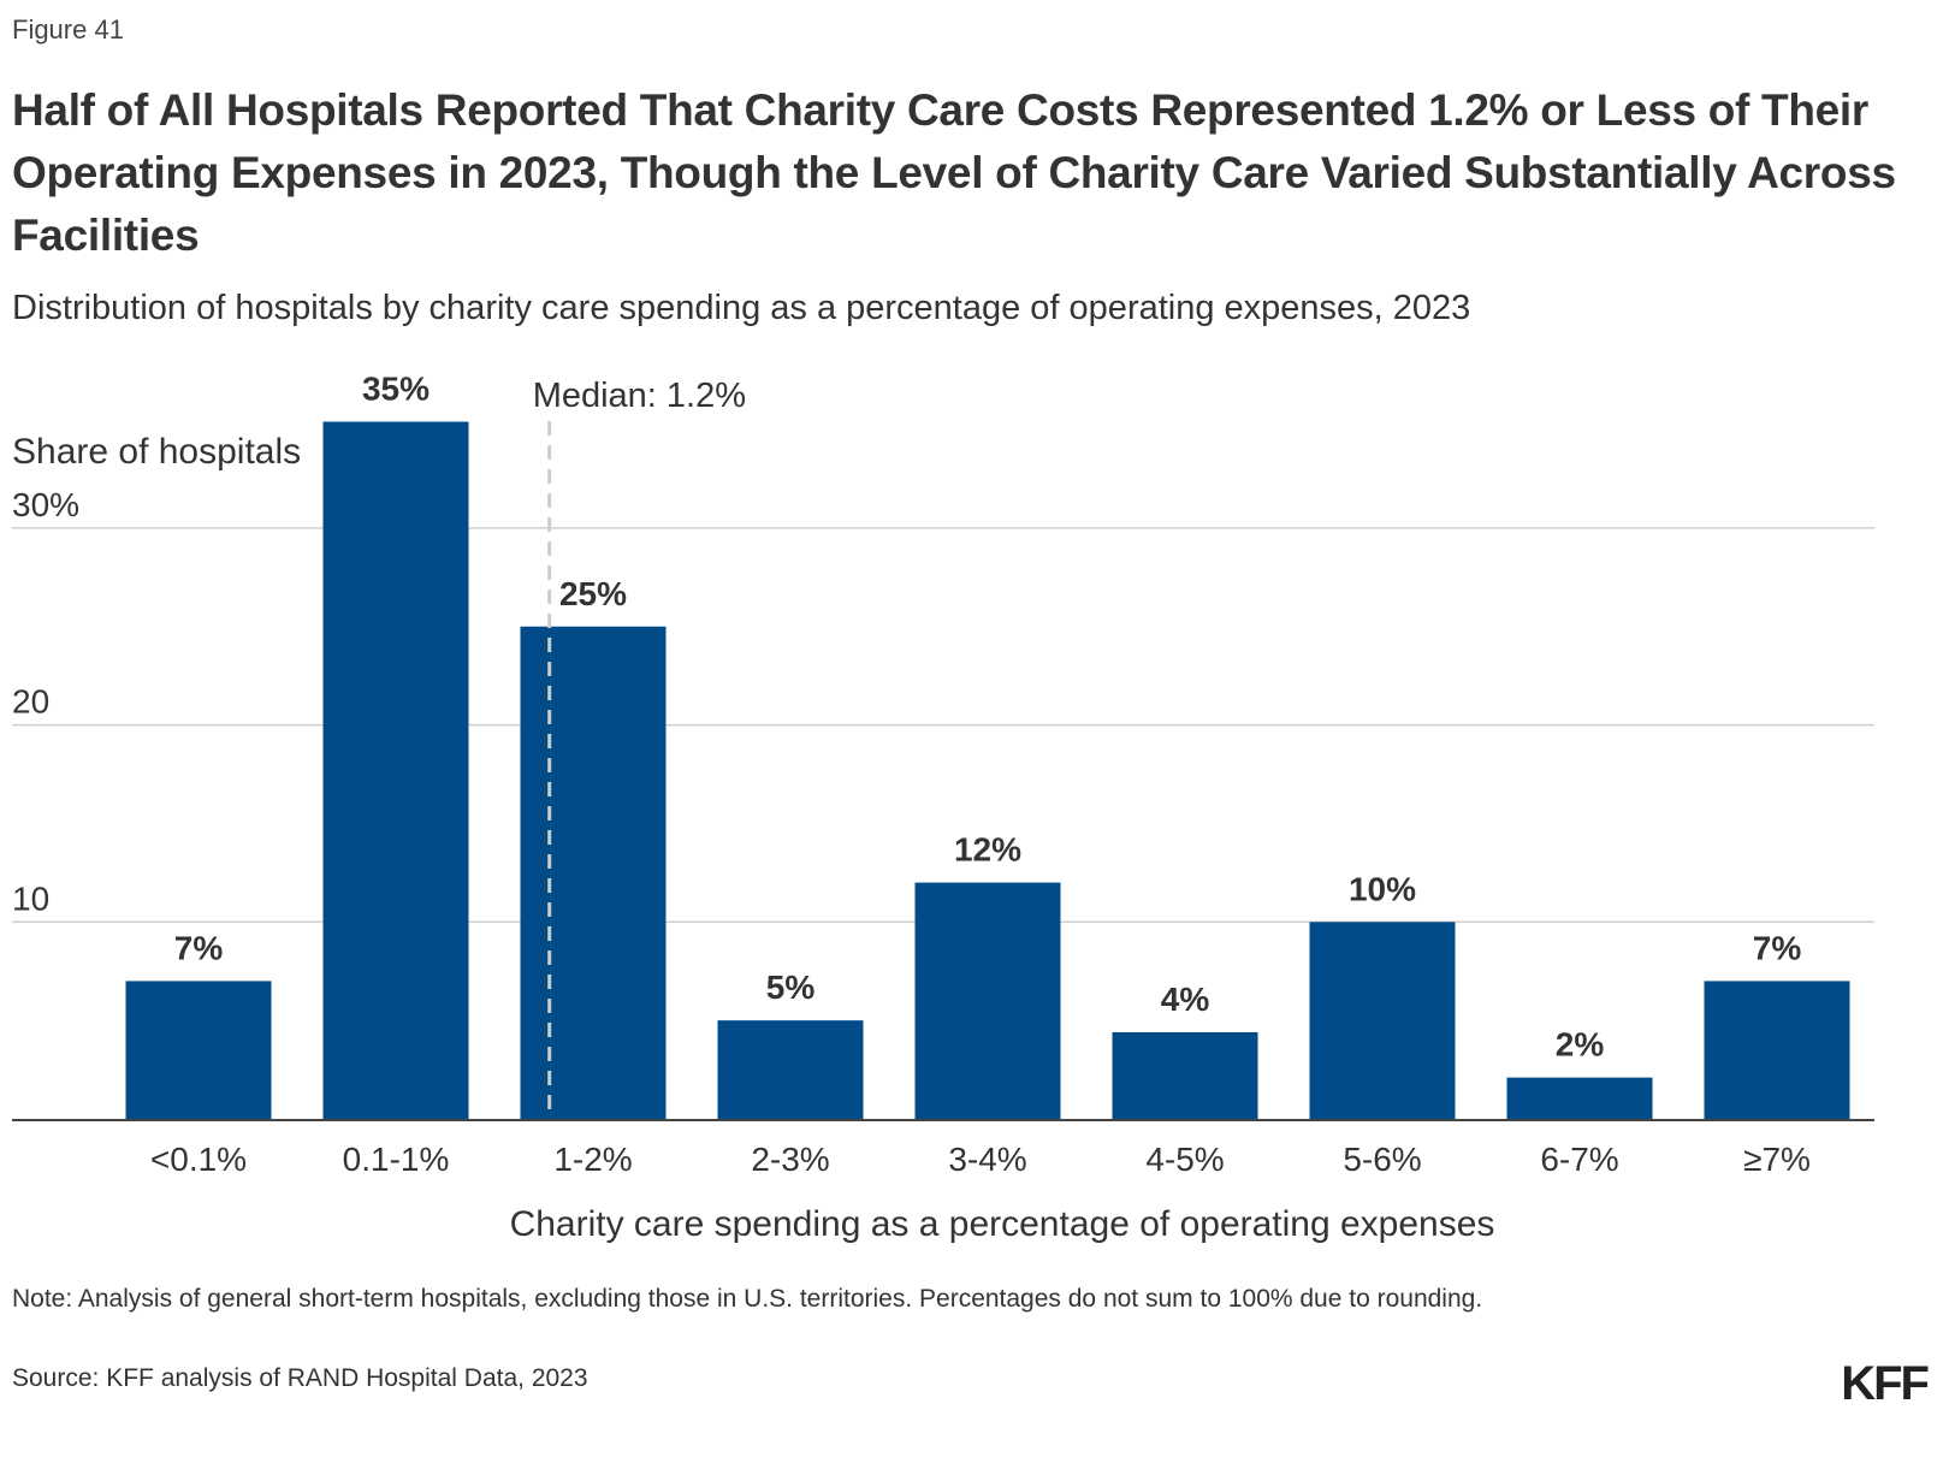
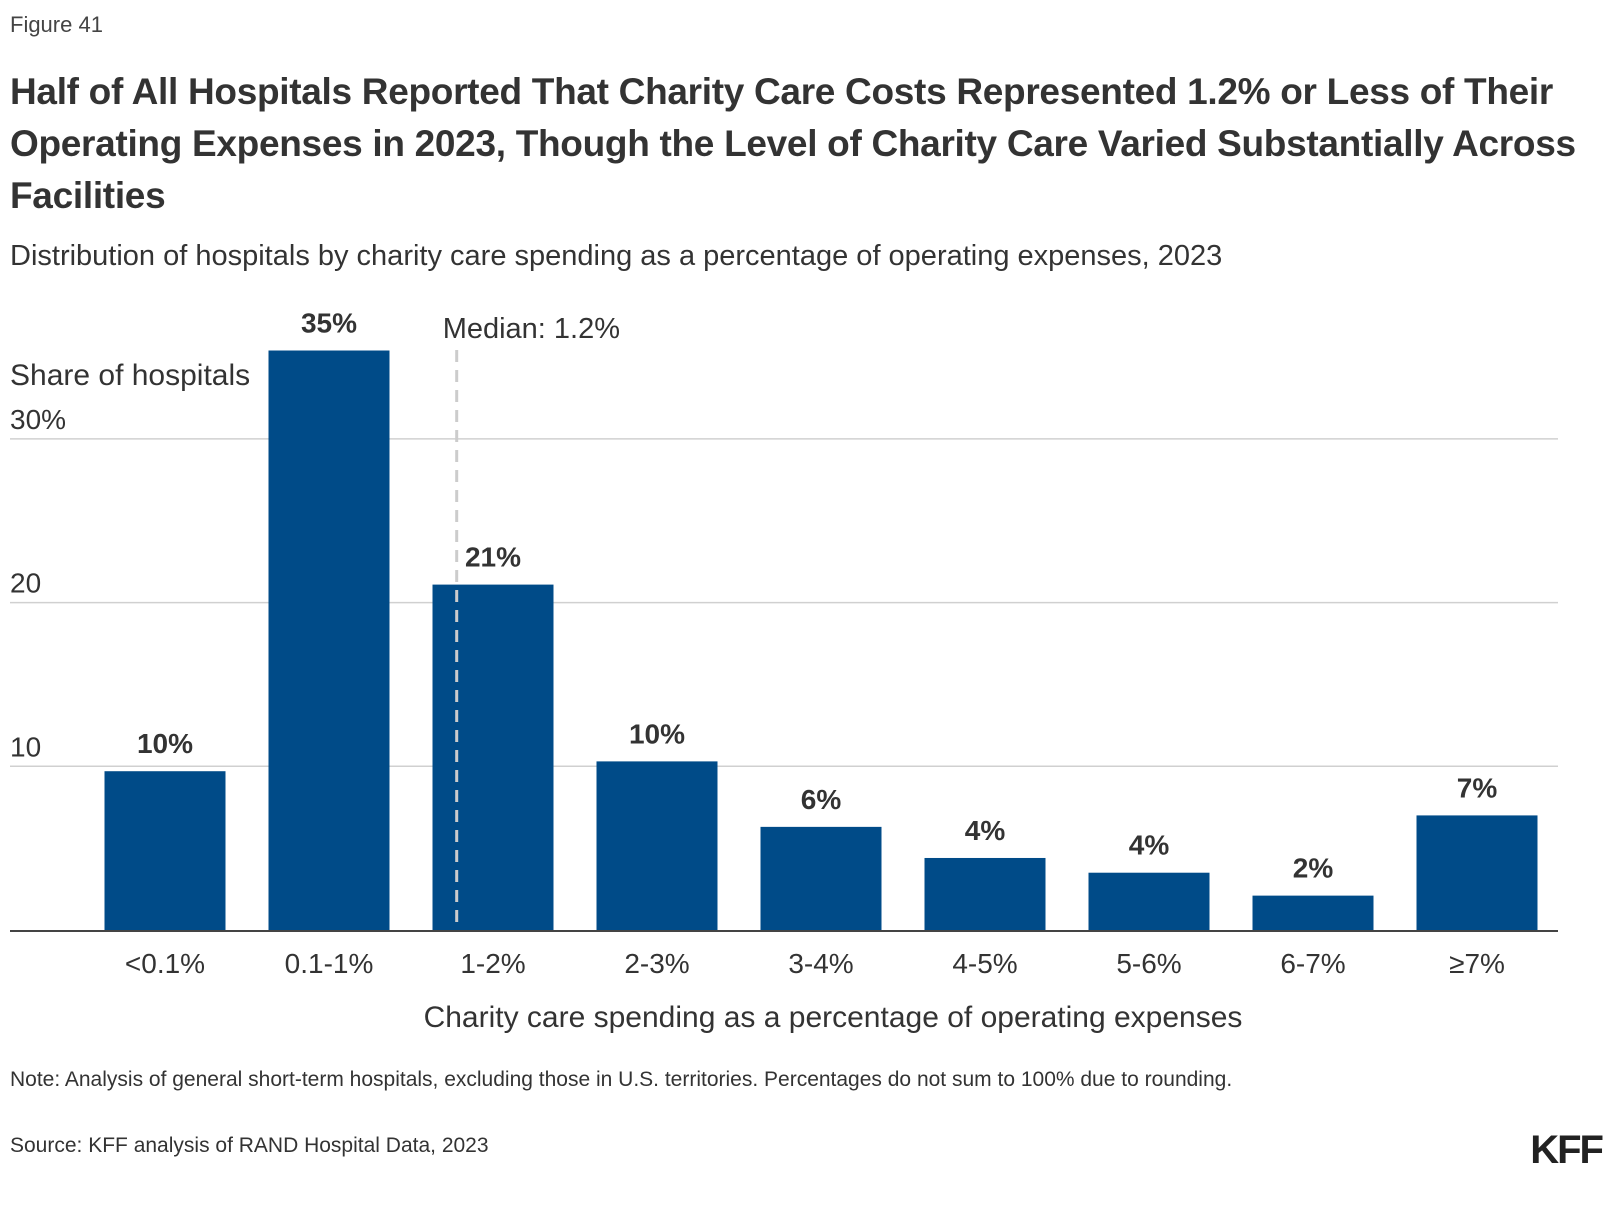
<0.1%: 7% -> 10%
1-2%: 25% -> 21%
2-3%: 5% -> 10%
3-4%: 12% -> 6%
5-6%: 10% -> 4%
